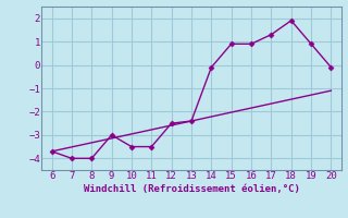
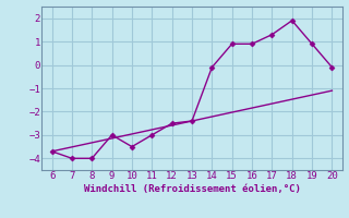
11: -3.5 -> -3.0
